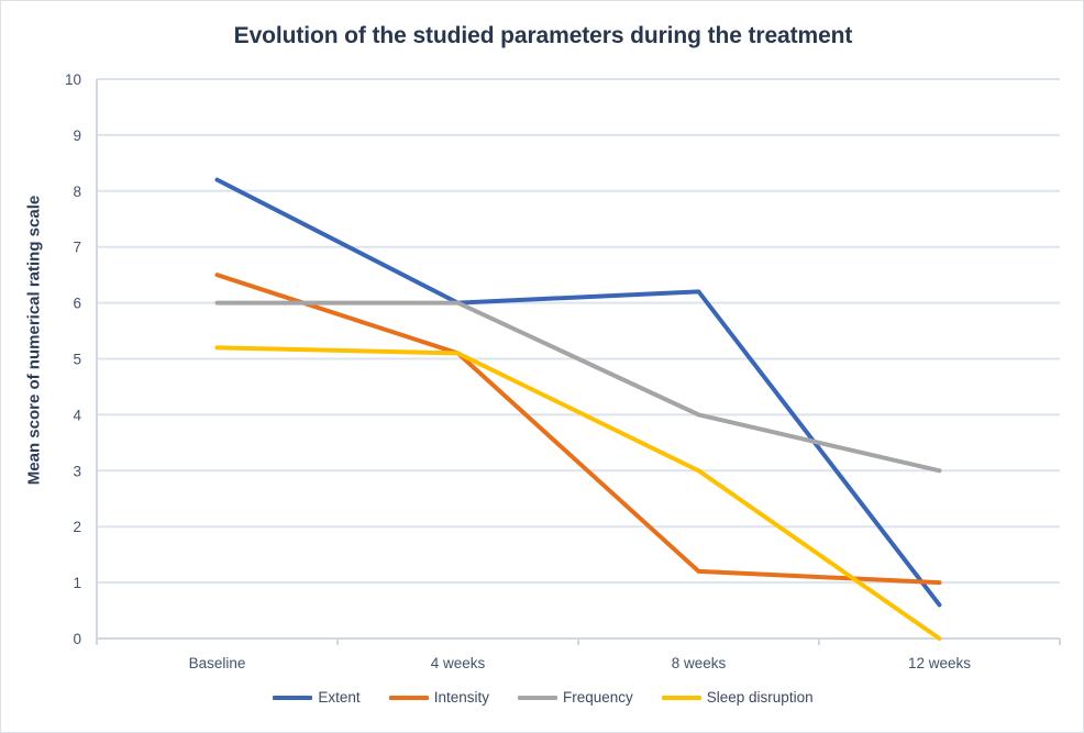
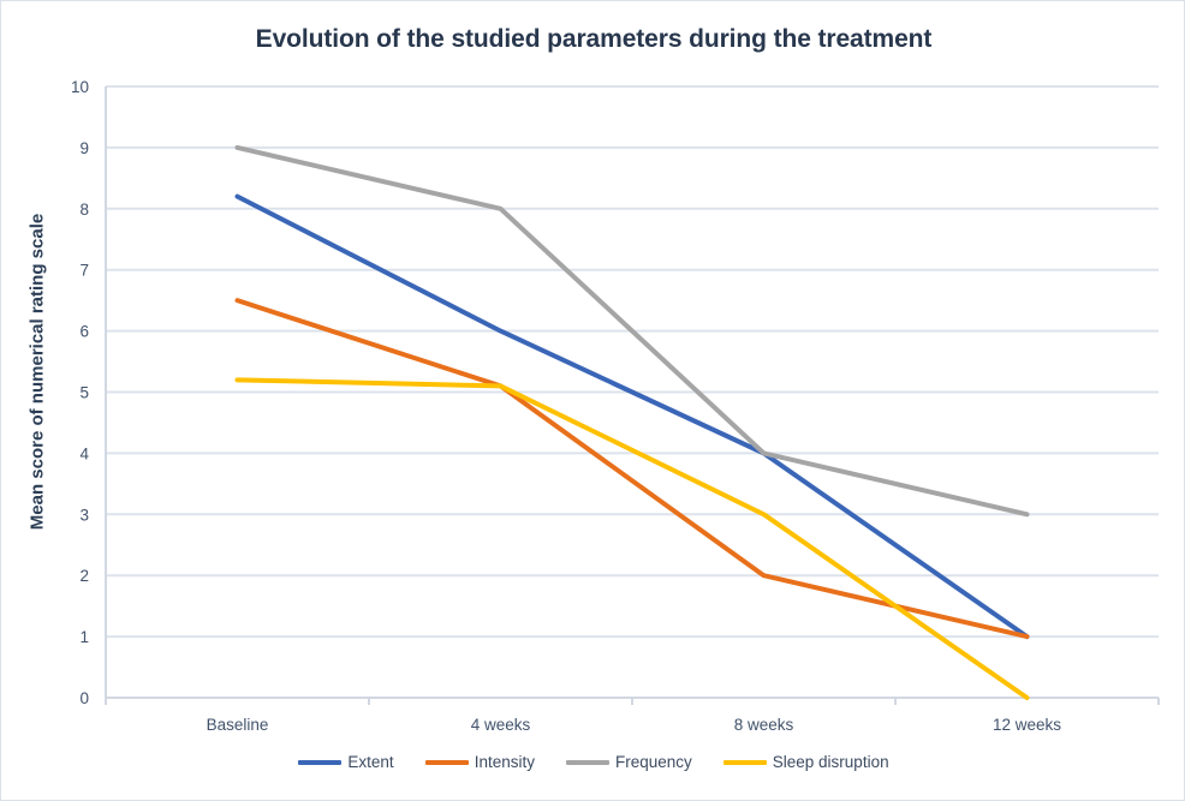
Frequency/Baseline: 6 -> 9
Frequency/4 weeks: 6 -> 8
Extent/8 weeks: 6.2 -> 4.0
Intensity/8 weeks: 1.2 -> 2.0
Extent/12 weeks: 0.6 -> 1.0
